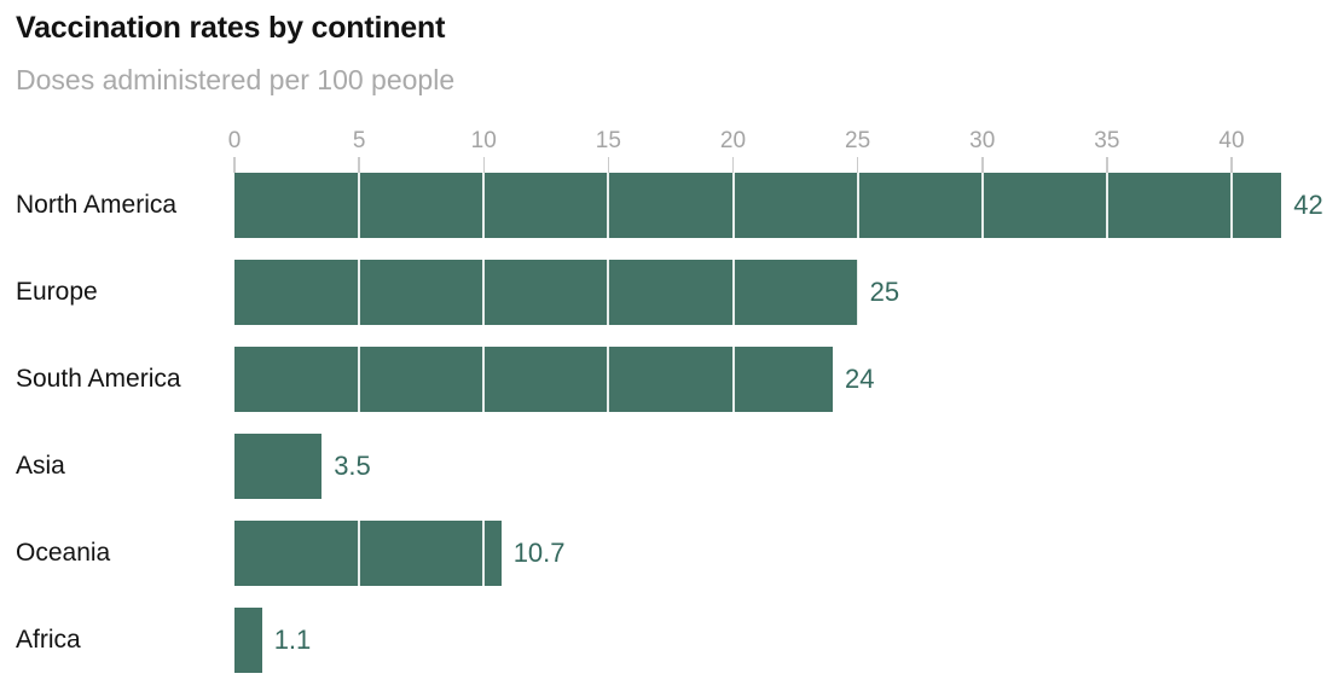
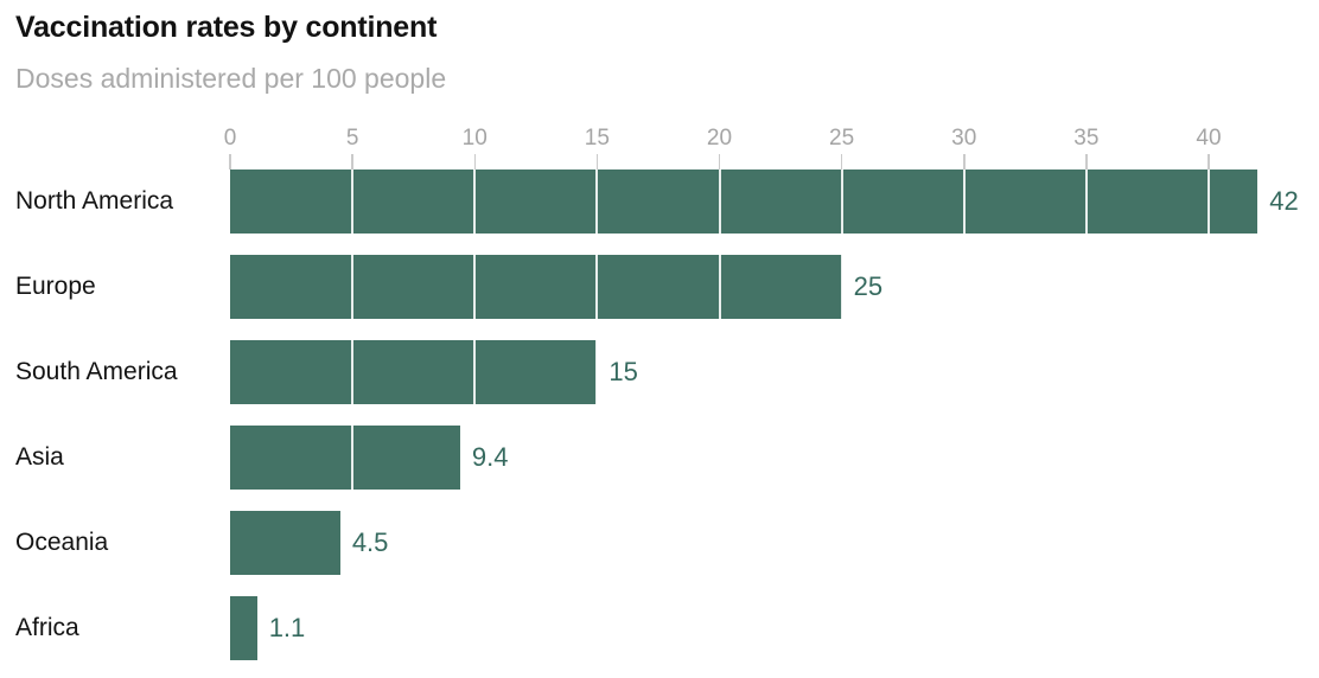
South America: 24 -> 15
Asia: 3.5 -> 9.4
Oceania: 10.7 -> 4.5
